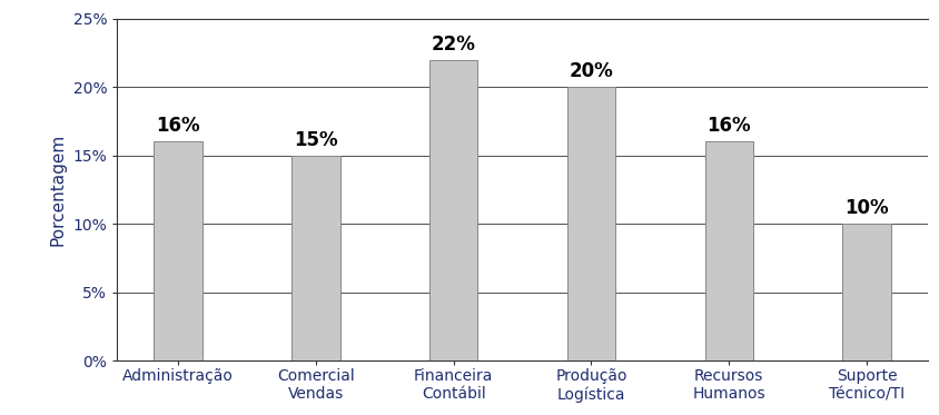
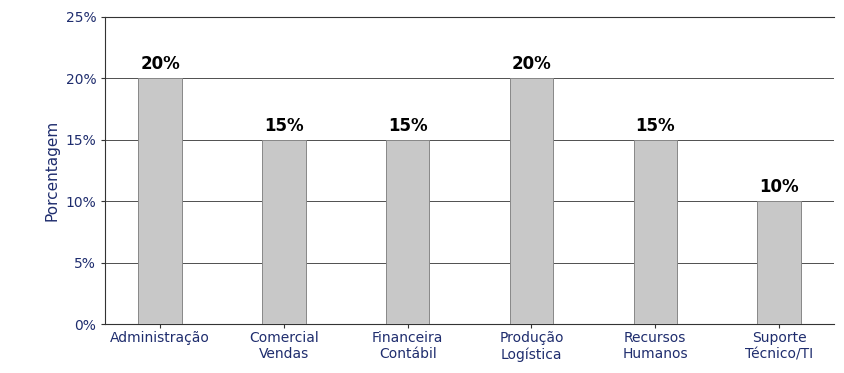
Administração: 16% -> 20%
Financeira Contábil: 22% -> 15%
Recursos Humanos: 16% -> 15%
